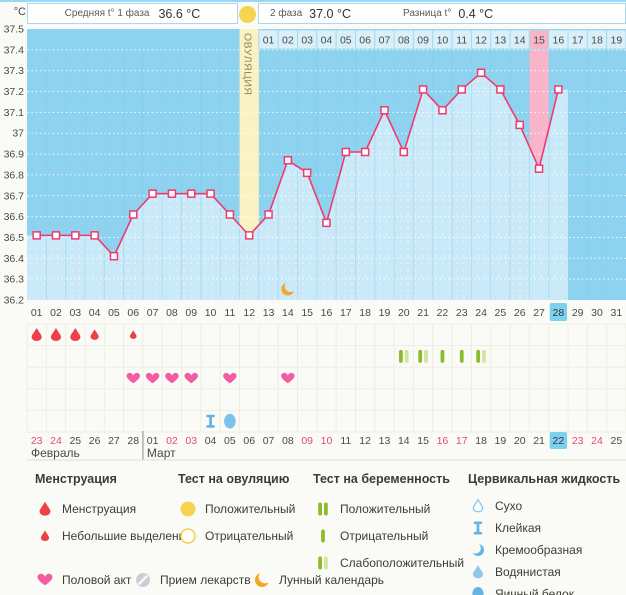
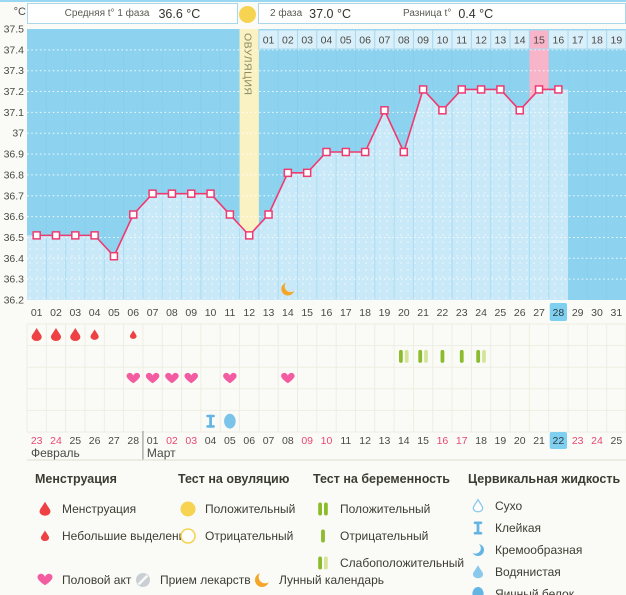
14: 36.87 -> 36.81
16: 36.57 -> 36.91
24: 37.29 -> 37.21
26: 37.04 -> 37.11
27: 36.83 -> 37.21
